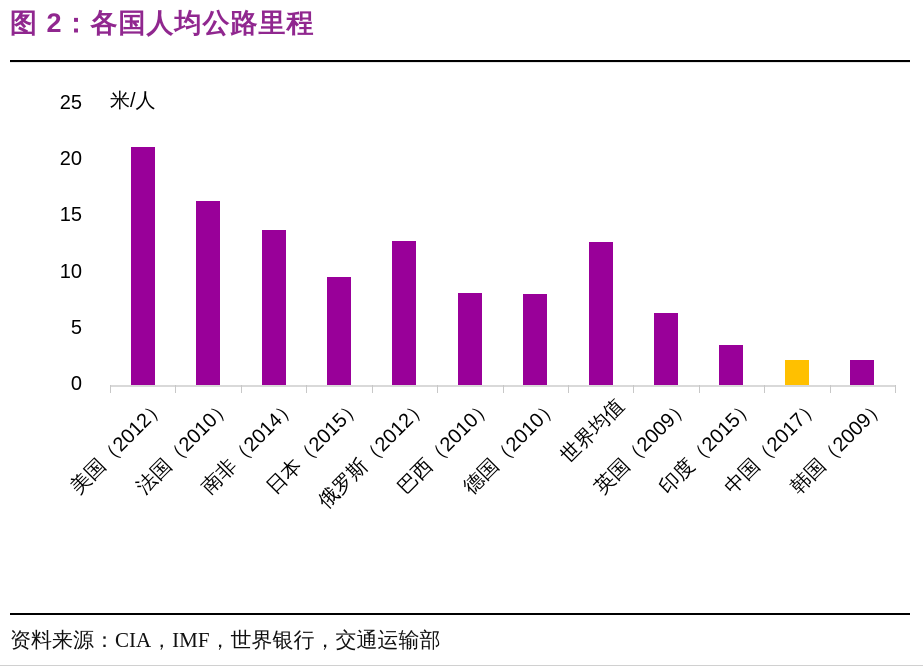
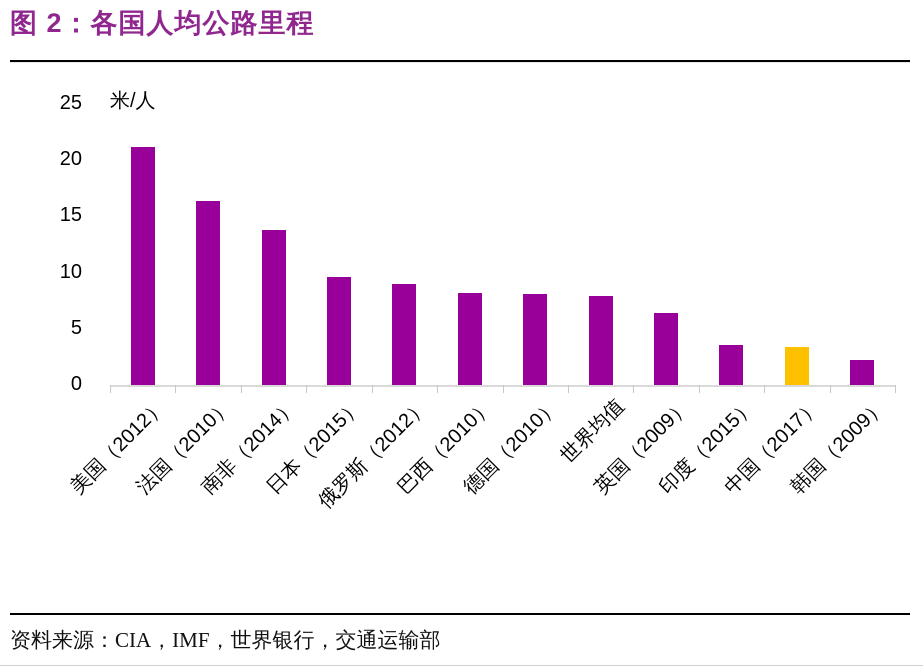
俄罗斯（2012）: 12.8 -> 9.0
世界均值: 12.7 -> 7.9
中国（2017）: 2.2 -> 3.4
